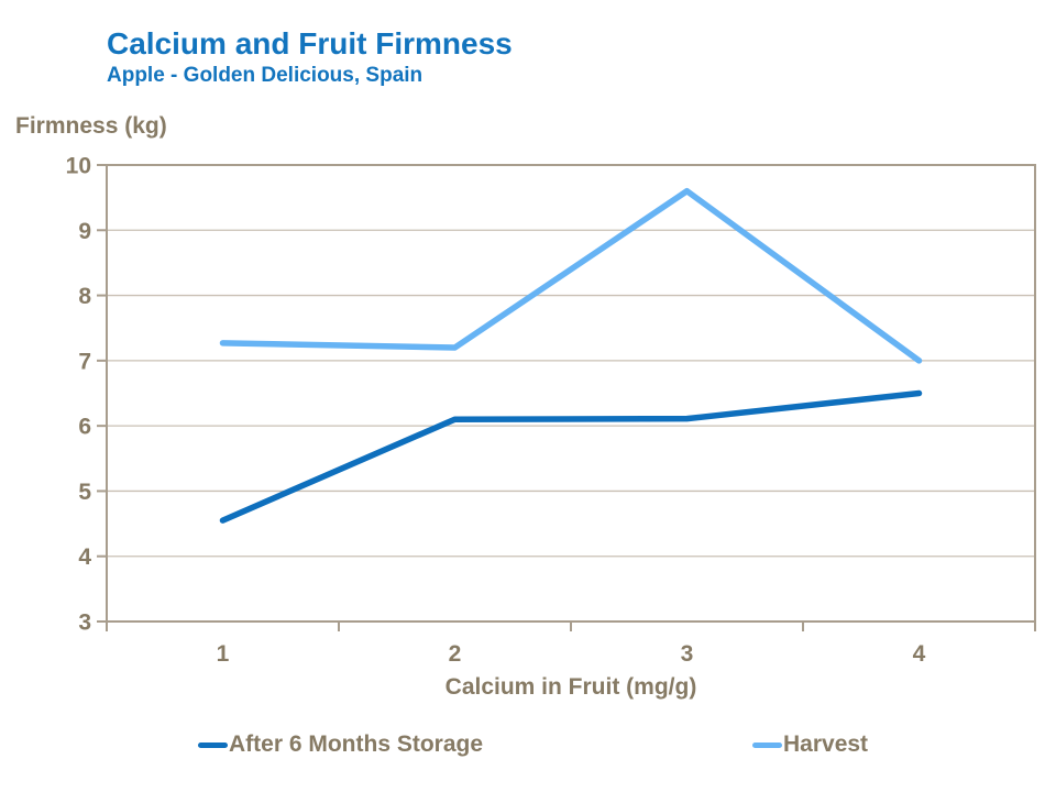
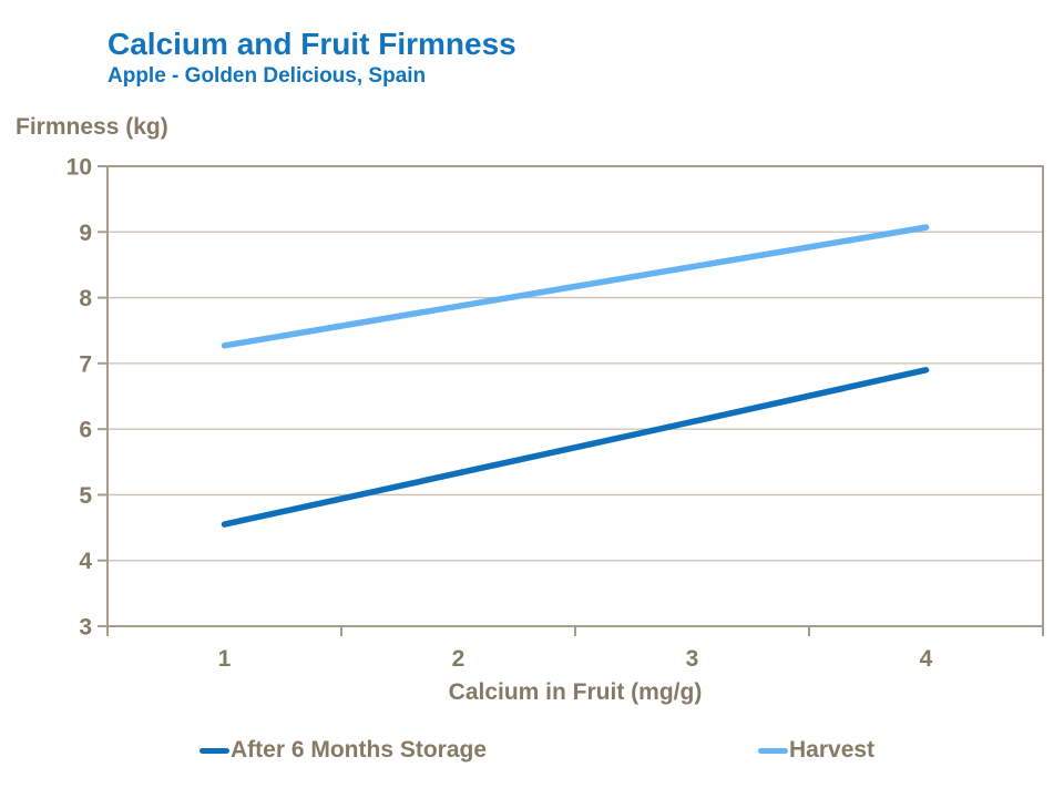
After 6 Months Storage/2: 6.1 -> 5.3
Harvest/2: 7.2 -> 7.9
Harvest/3: 9.6 -> 8.5
After 6 Months Storage/4: 6.5 -> 6.9
Harvest/4: 7.0 -> 9.1
